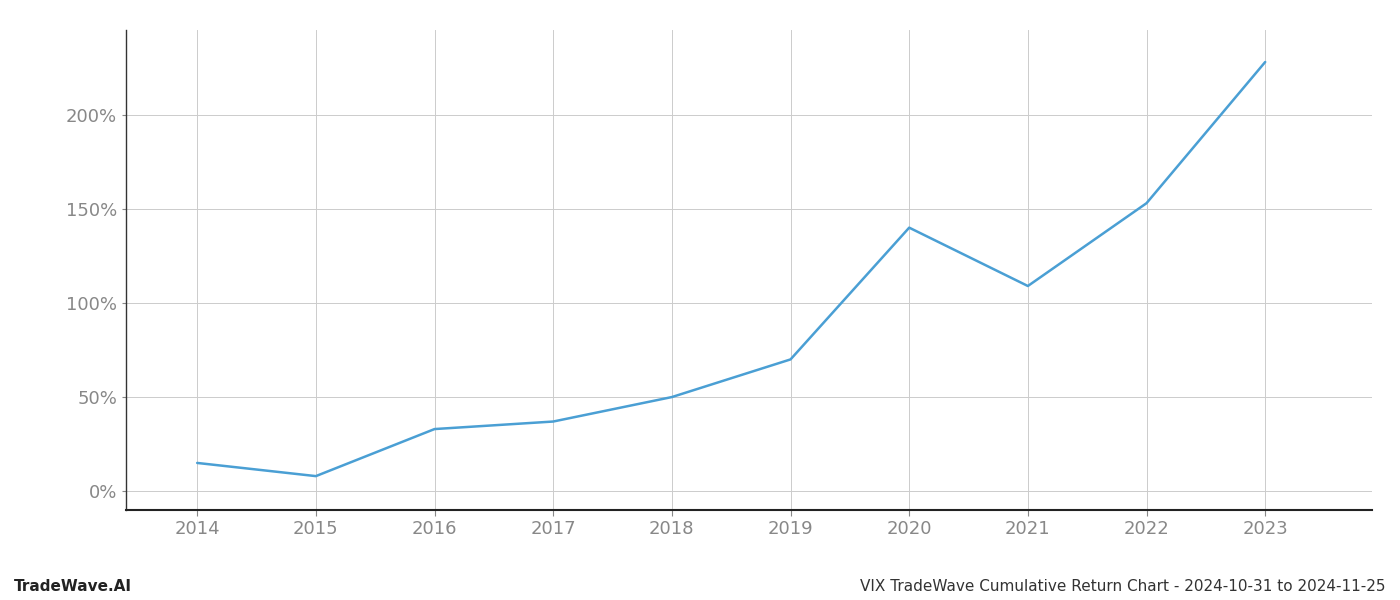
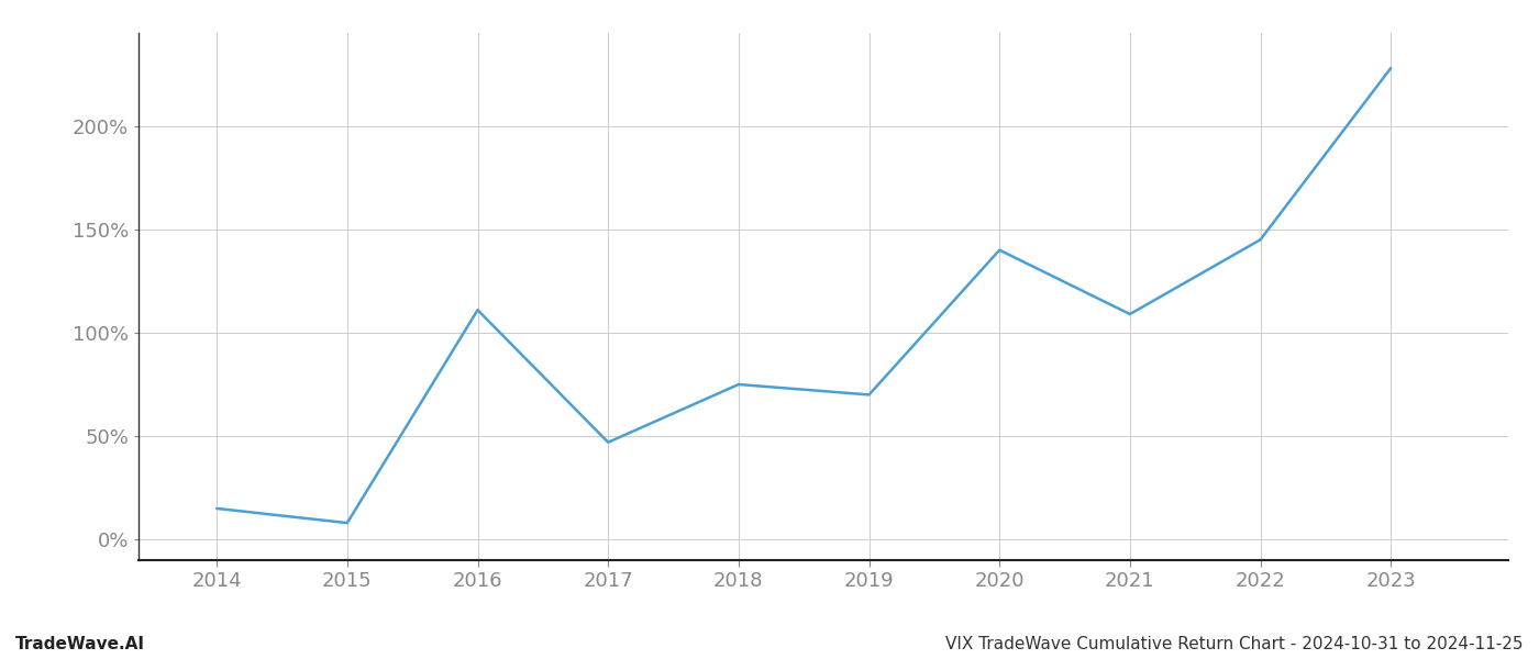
2016: 33% -> 111%
2017: 37% -> 47%
2018: 50% -> 75%
2022: 153% -> 145%
